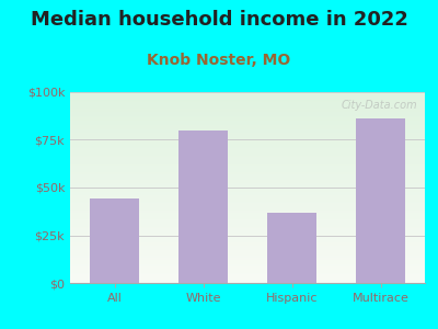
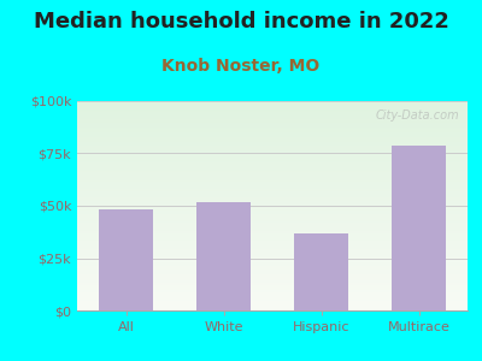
All: $44k -> $48k
White: $80k -> $52k
Multirace: $86k -> $79k
